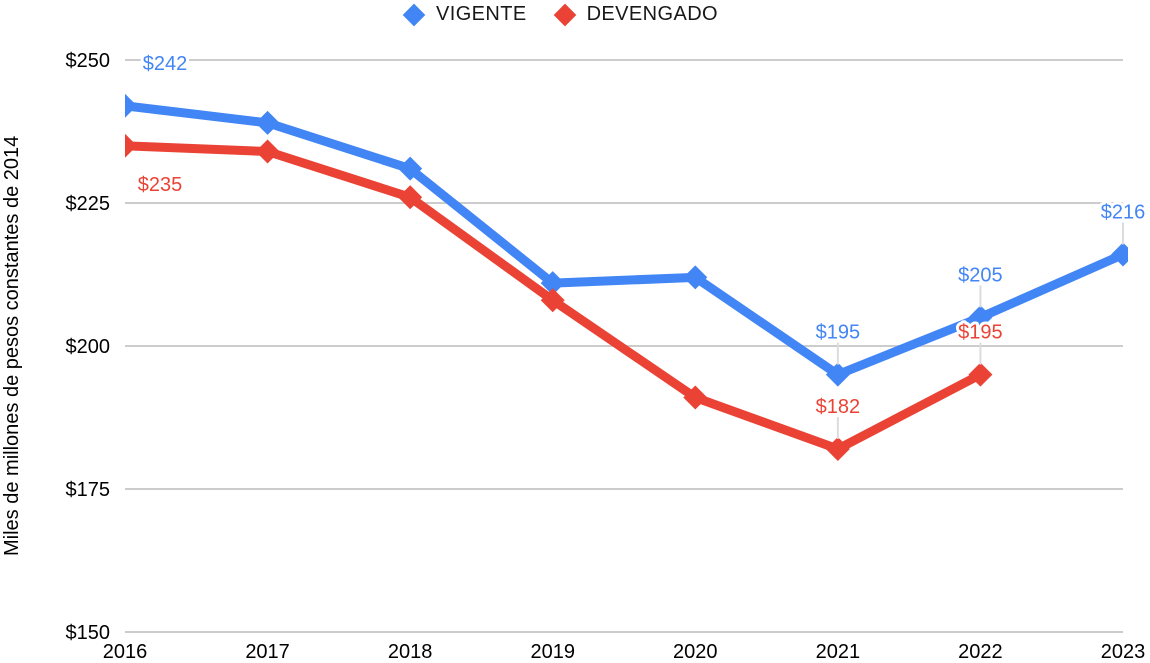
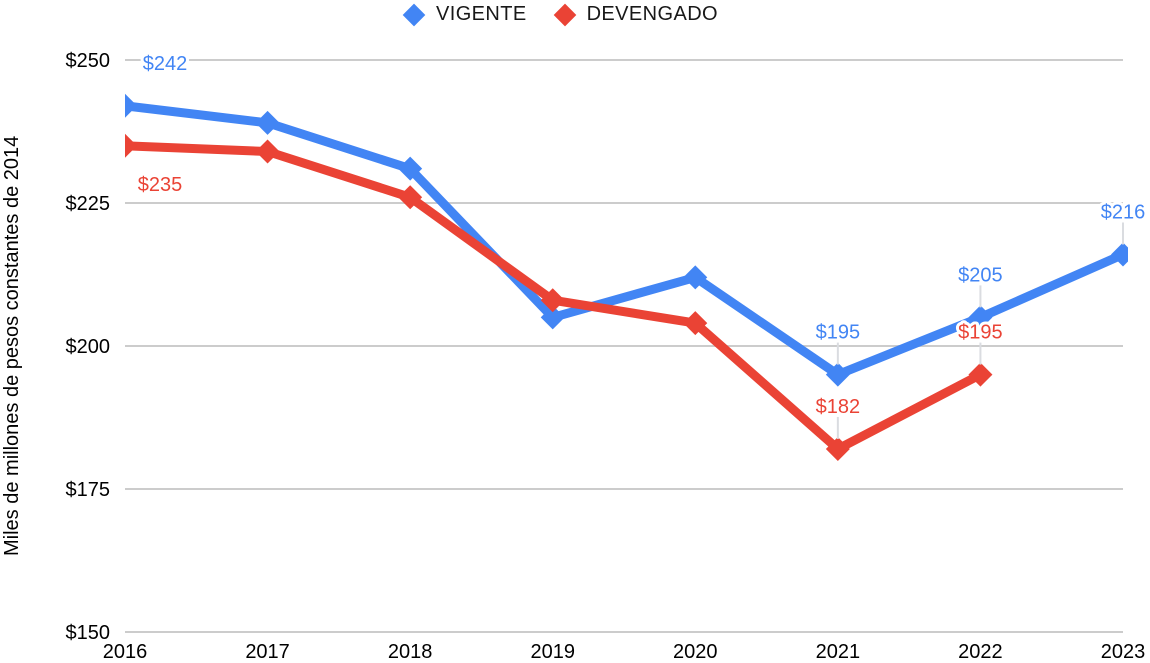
VIGENTE/2019: $211 -> $205
DEVENGADO/2020: $191 -> $204
